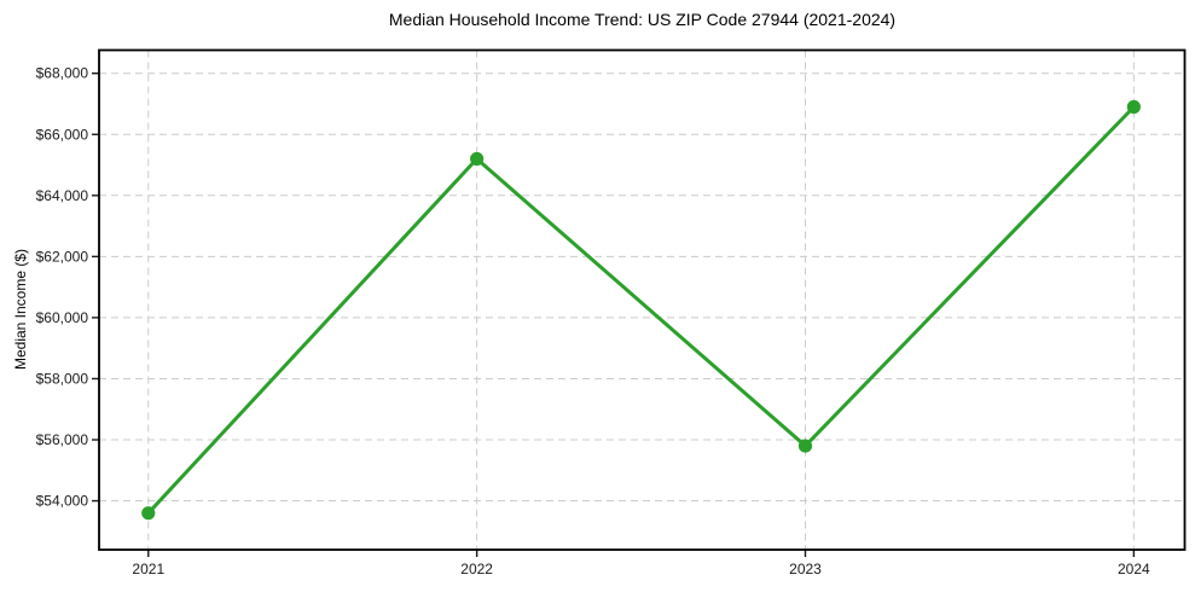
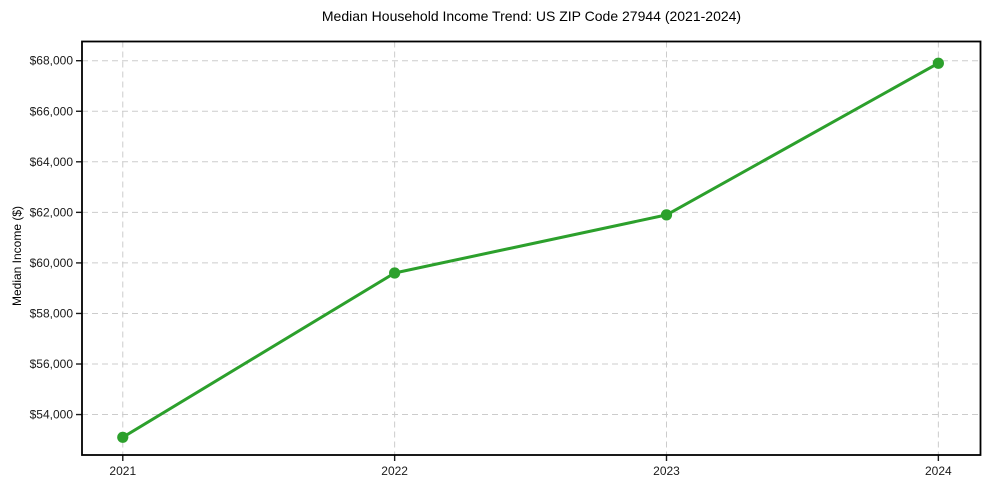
2021: $53600 -> $53100
2022: $65200 -> $59600
2023: $55800 -> $61900
2024: $66900 -> $67900
